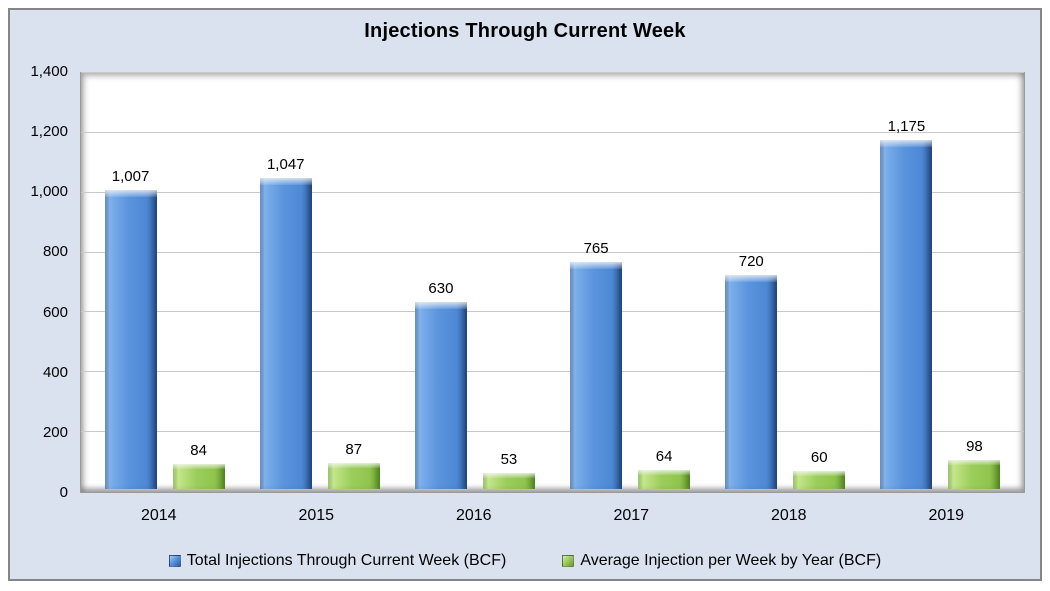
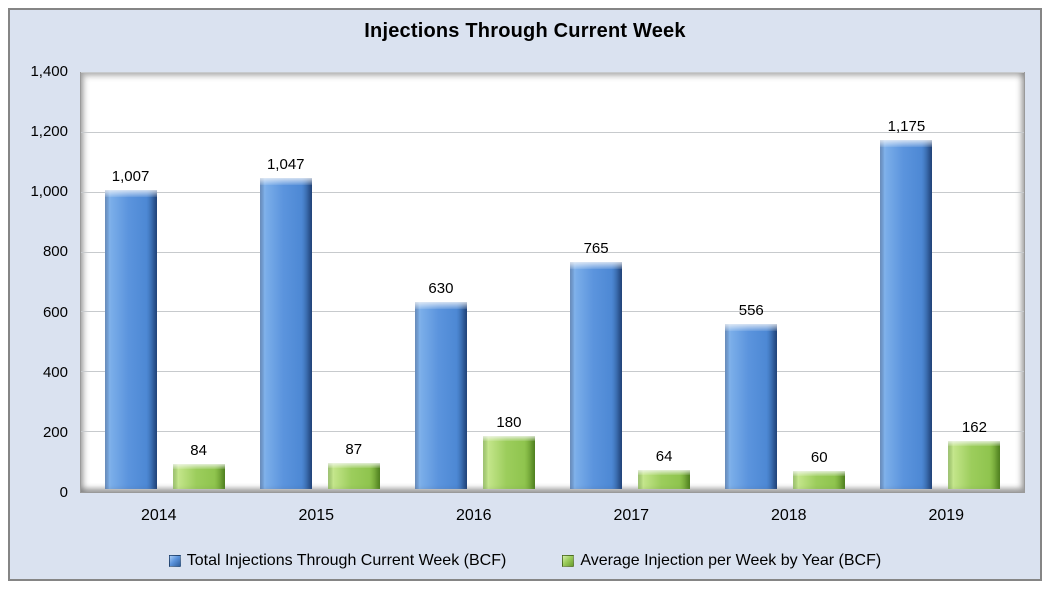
Average Injection per Week by Year (BCF)/2016: 53 -> 180
Total Injections Through Current Week (BCF)/2018: 720 -> 556
Average Injection per Week by Year (BCF)/2019: 98 -> 162
